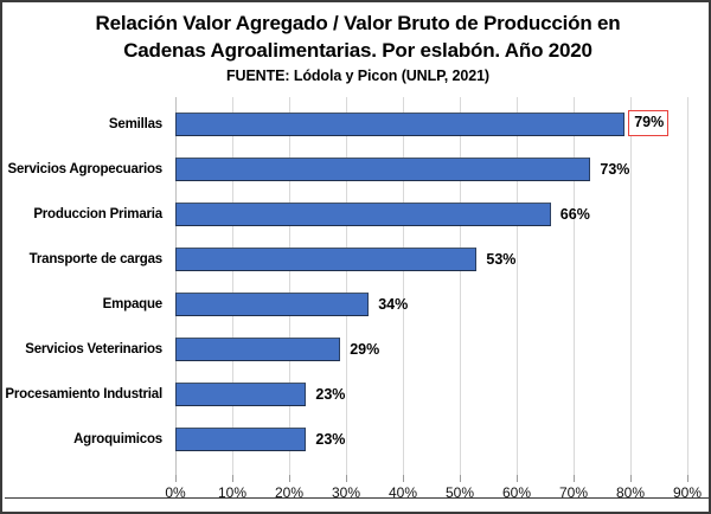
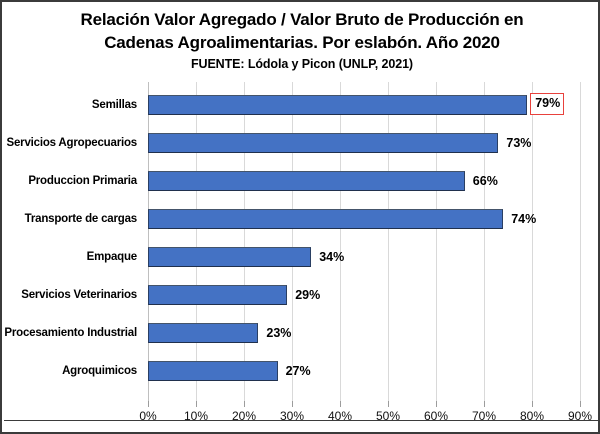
Transporte de cargas: 53% -> 74%
Agroquimicos: 23% -> 27%
